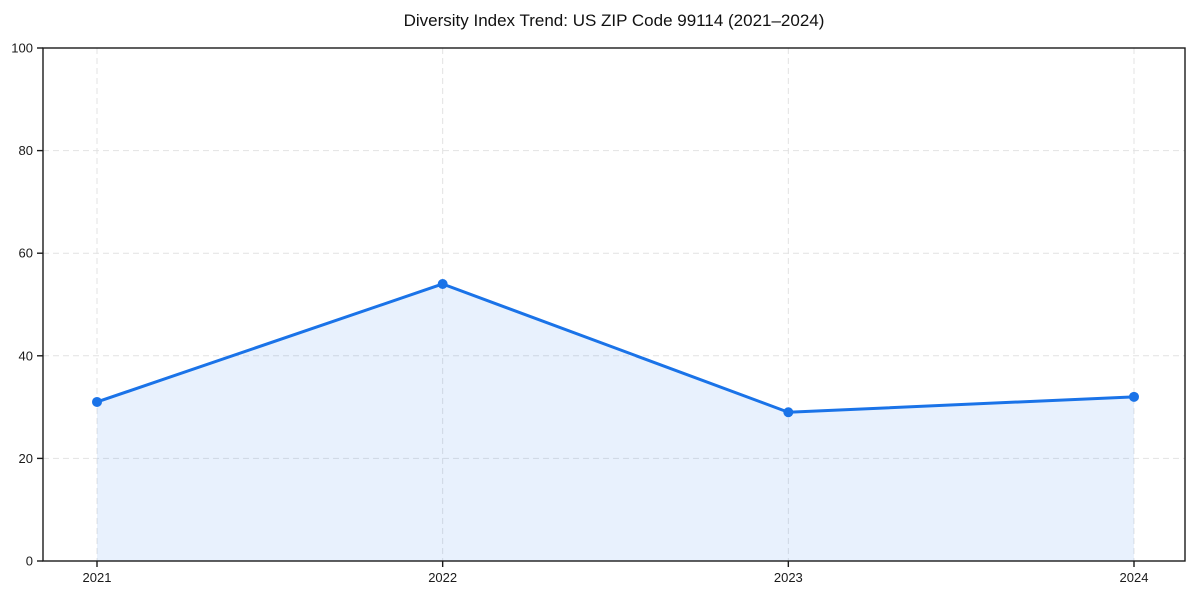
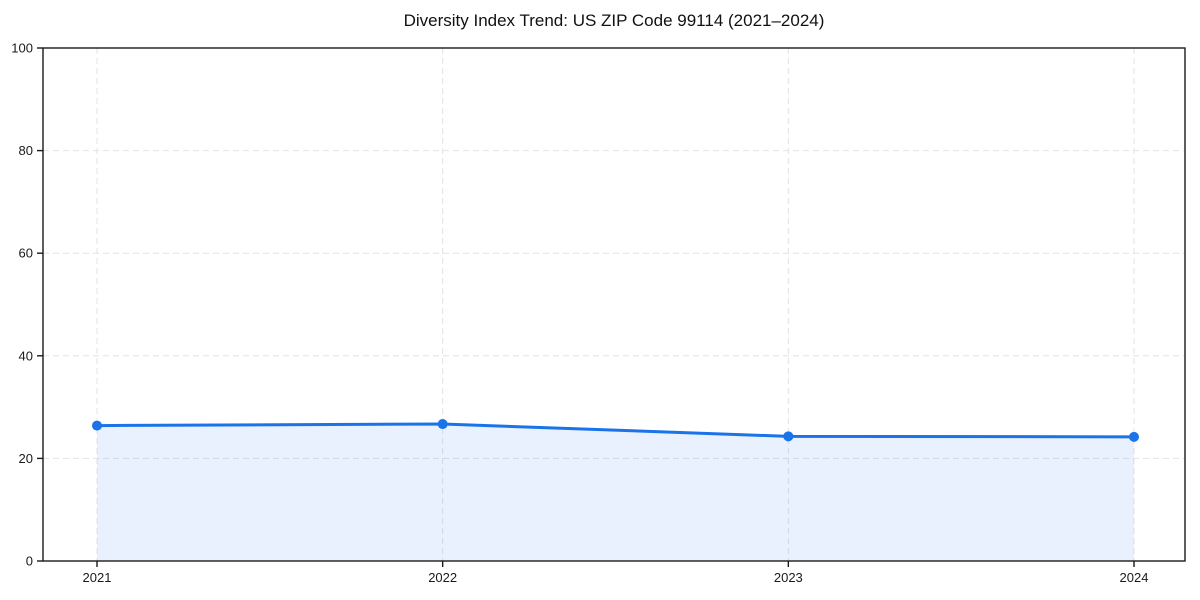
2021: 31 -> 26
2022: 54 -> 27
2023: 29 -> 24
2024: 32 -> 24
